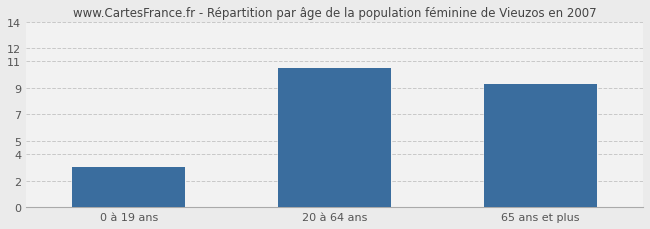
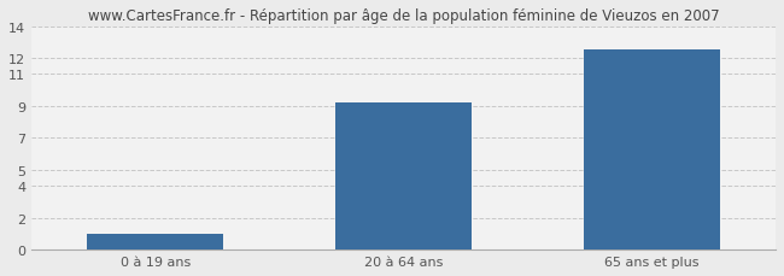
0 à 19 ans: 3.0 -> 1.0
20 à 64 ans: 10.5 -> 9.2
65 ans et plus: 9.3 -> 12.5
